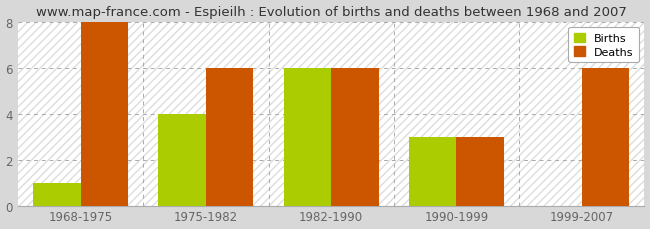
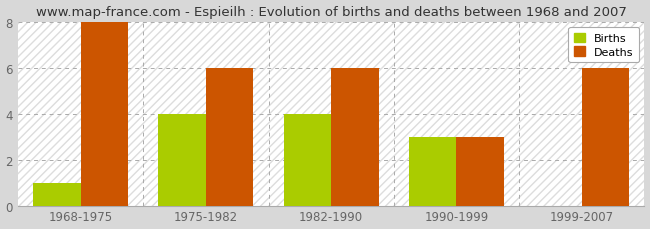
Births/1982-1990: 6 -> 4
